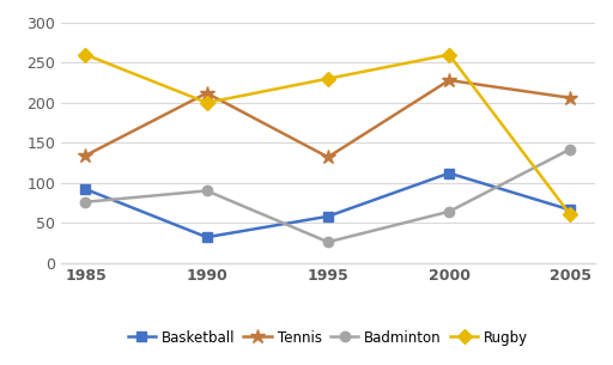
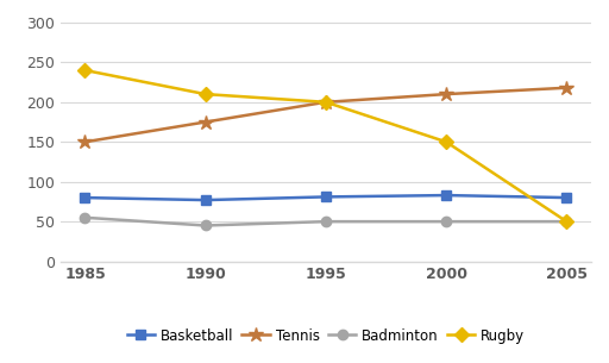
Basketball/1985: 92 -> 80
Tennis/1985: 134 -> 150
Badminton/1985: 76 -> 55
Rugby/1985: 260 -> 240
Basketball/1990: 32 -> 77
Tennis/1990: 212 -> 175
Badminton/1990: 90 -> 45
Rugby/1990: 200 -> 210
Basketball/1995: 58 -> 81
Tennis/1995: 132 -> 200
Badminton/1995: 26 -> 50
Rugby/1995: 230 -> 200
Basketball/2000: 112 -> 83
Tennis/2000: 228 -> 210
Badminton/2000: 64 -> 50
Rugby/2000: 260 -> 150
Basketball/2005: 66 -> 80
Tennis/2005: 206 -> 218
Badminton/2005: 142 -> 50
Rugby/2005: 60 -> 50
